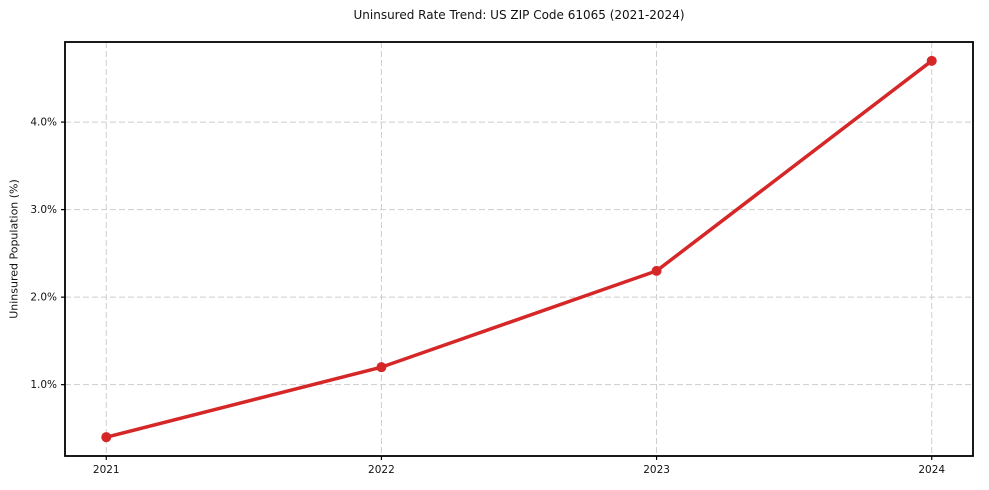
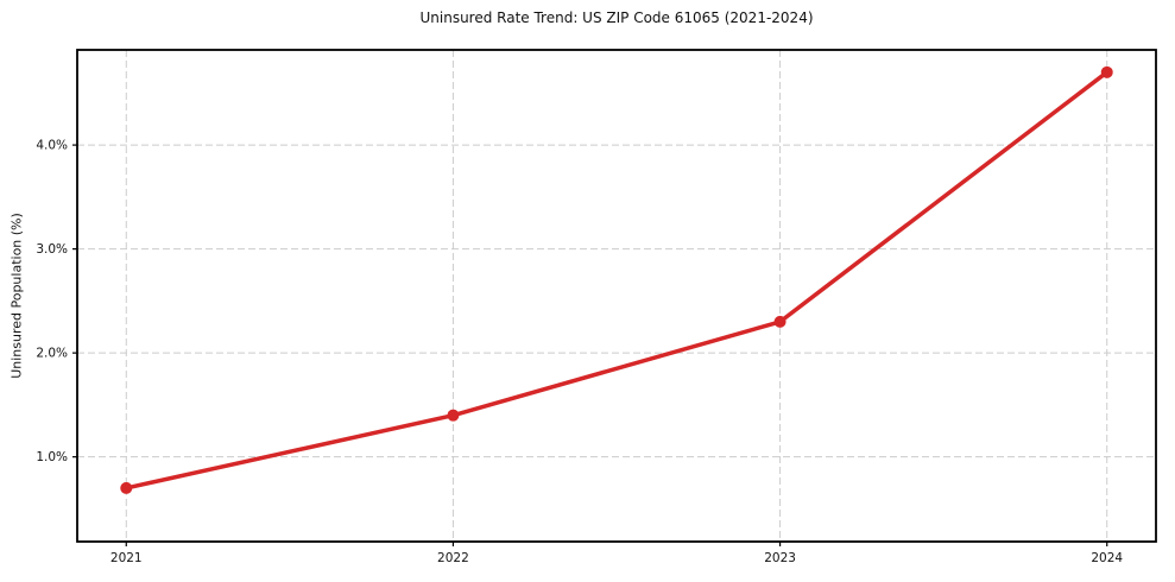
2021: 0.4% -> 0.7%
2022: 1.2% -> 1.4%
